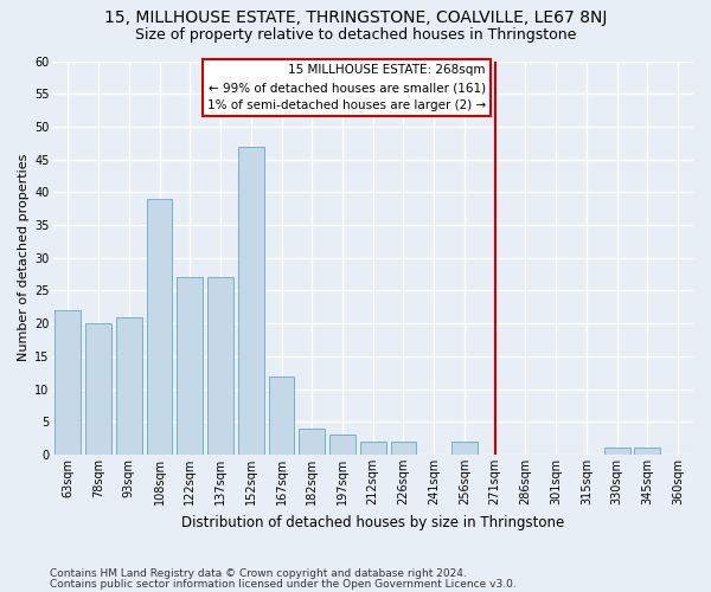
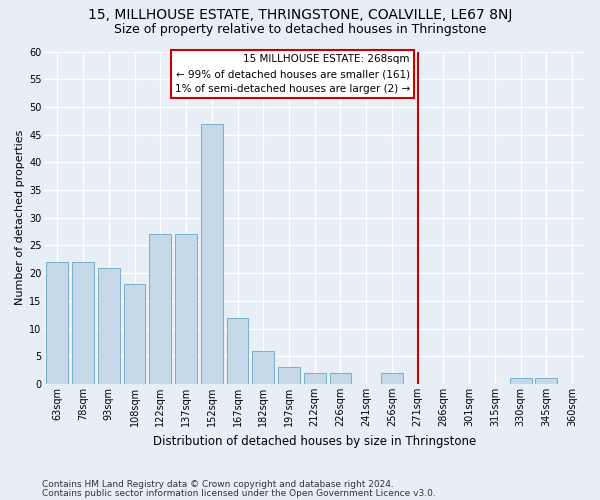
78sqm: 20 -> 22
108sqm: 39 -> 18
182sqm: 4 -> 6
